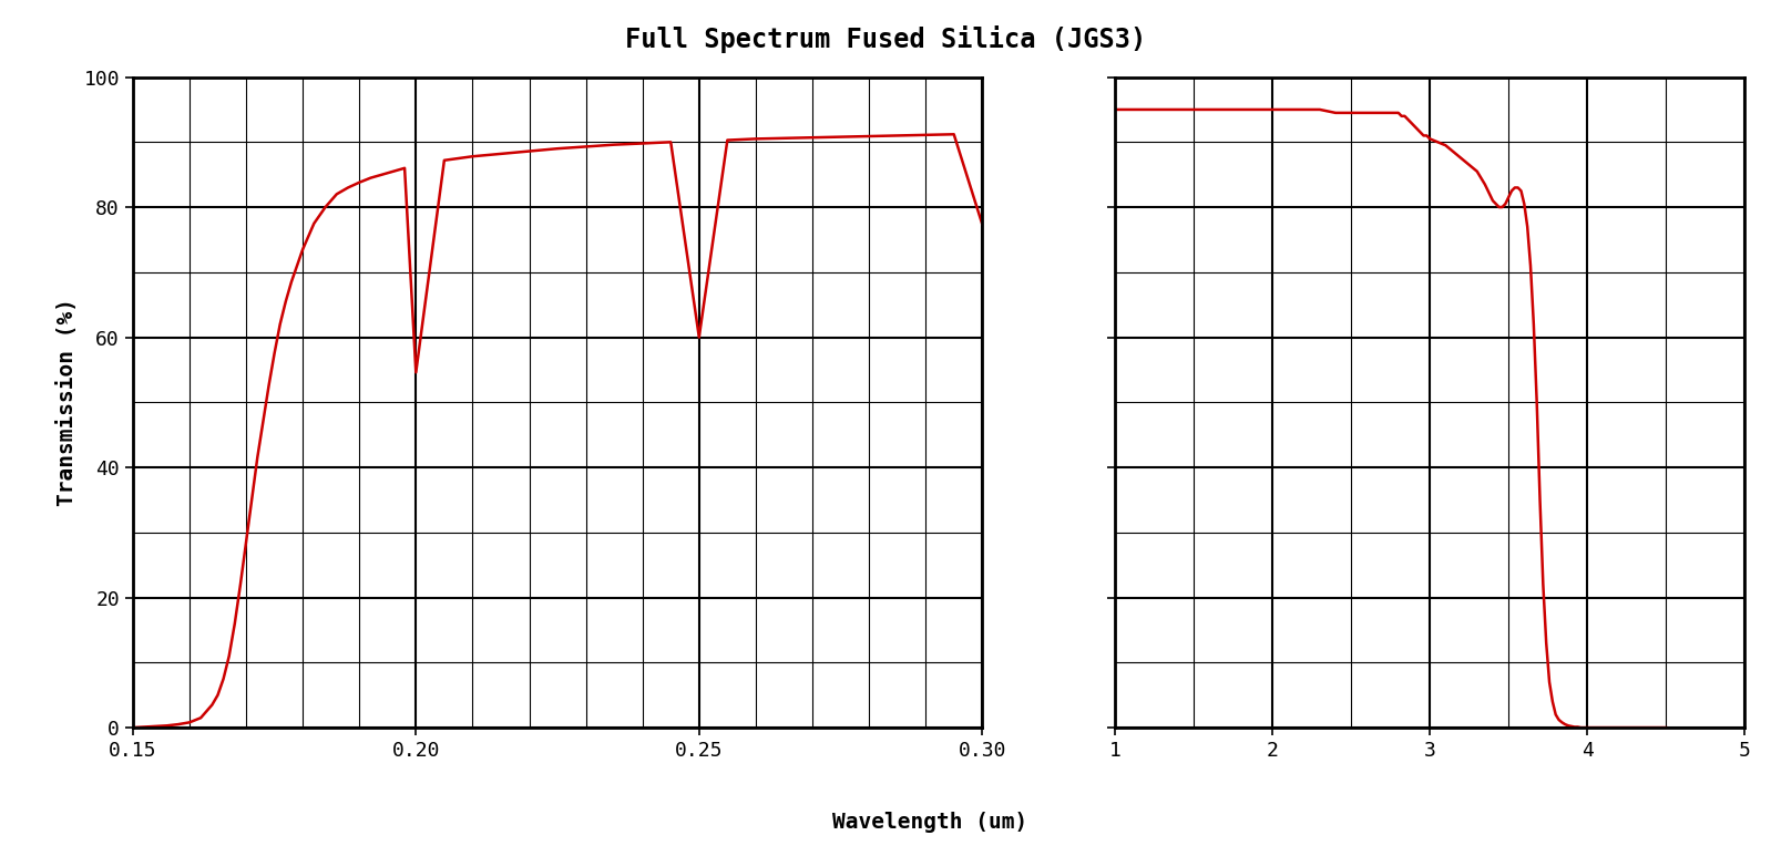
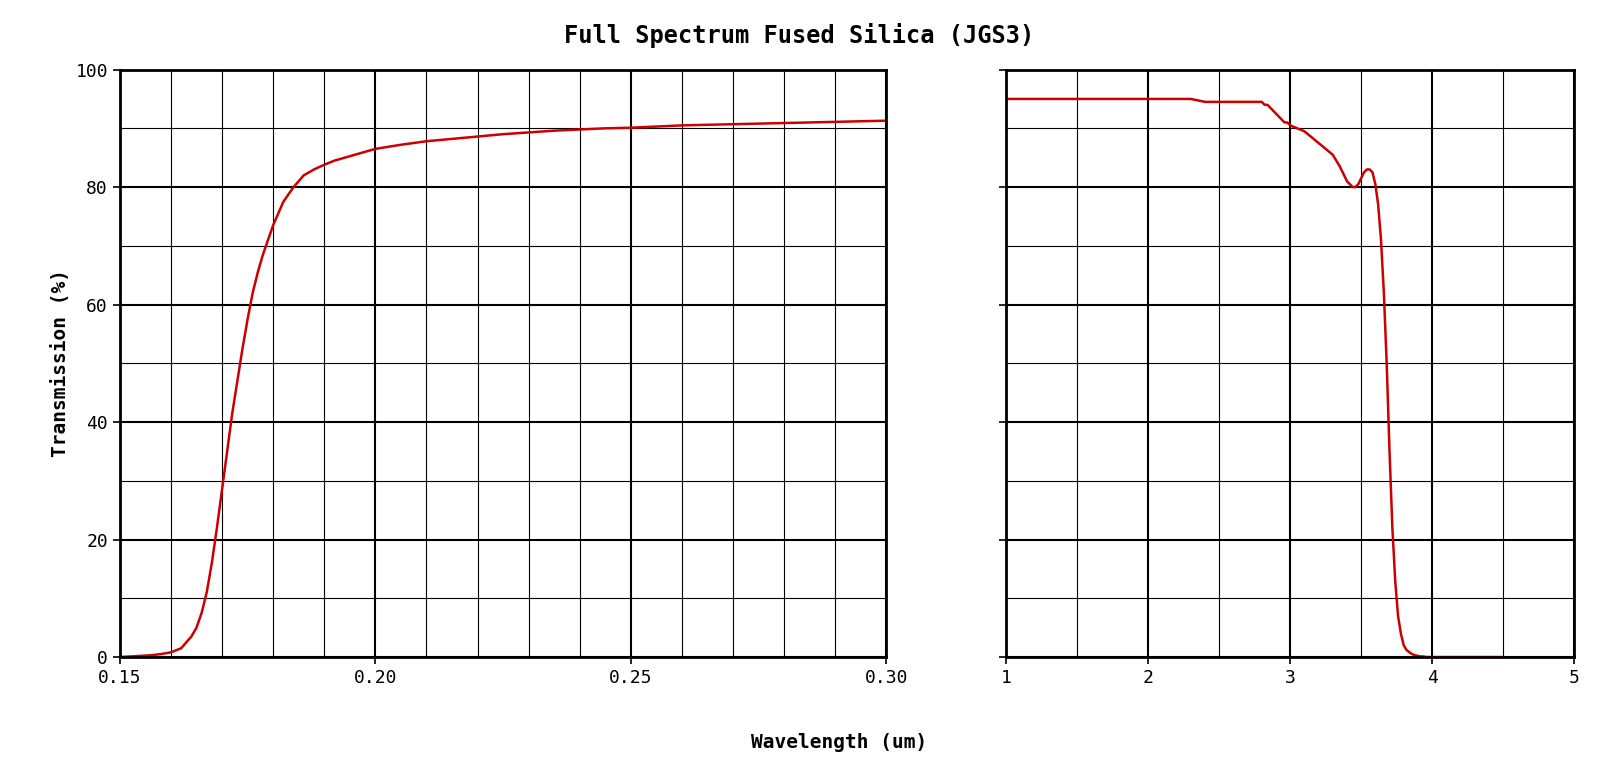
0.20: 54.6 -> 86.5
0.25: 60.0 -> 90.1
0.30: 77.4 -> 91.3
